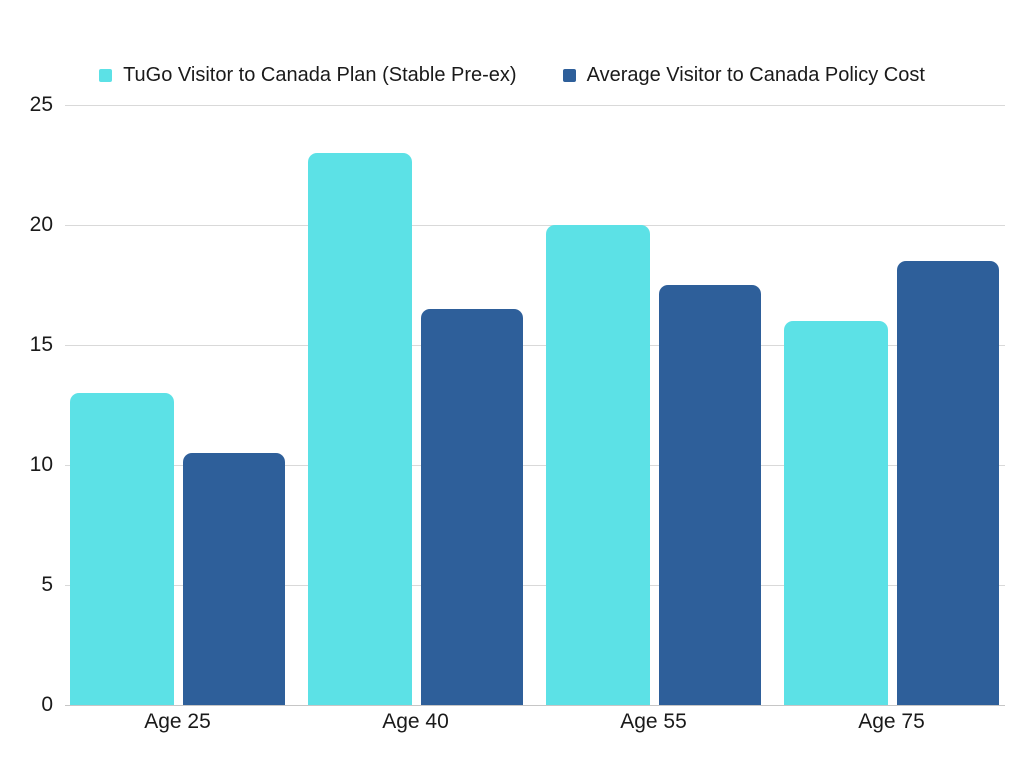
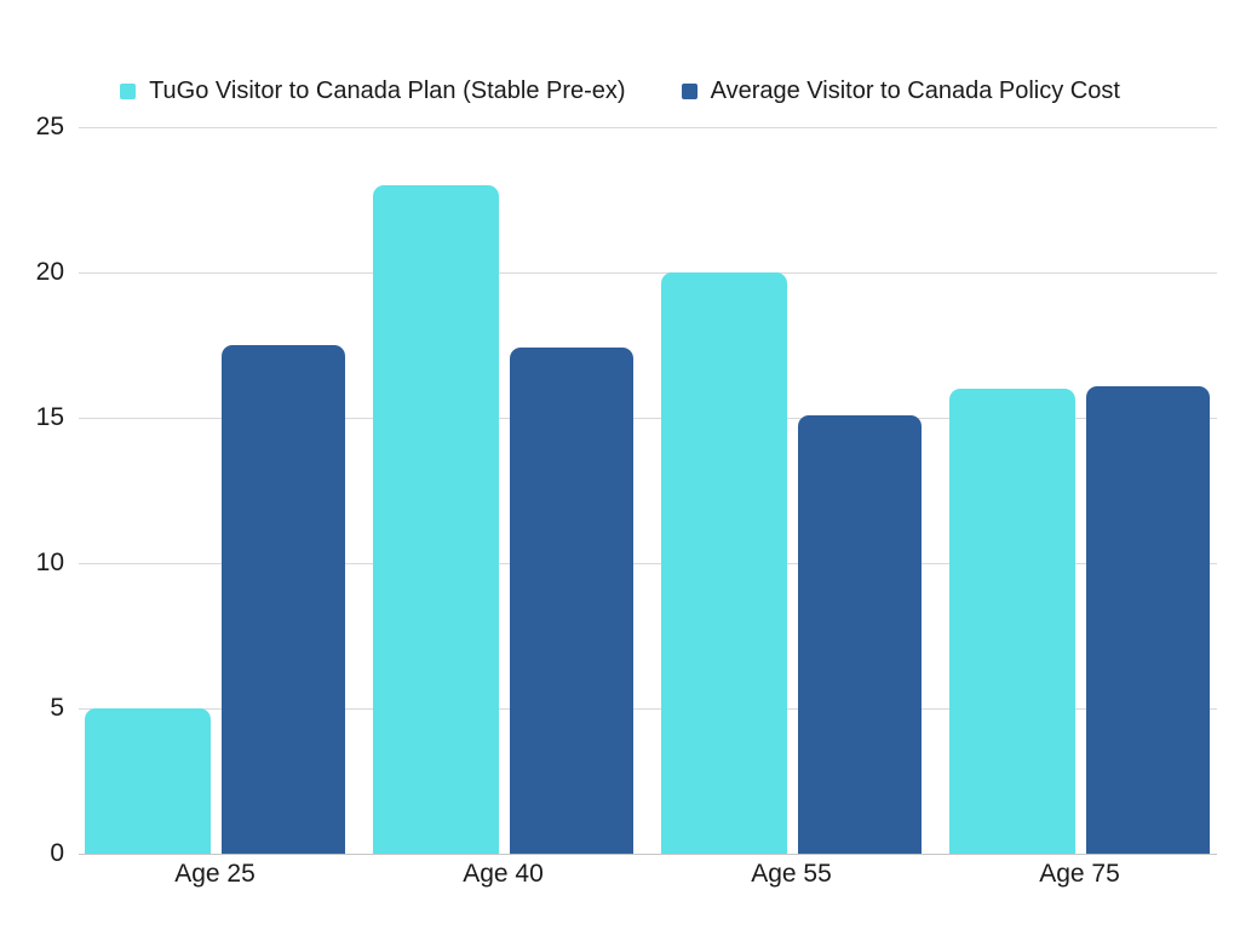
TuGo Visitor to Canada Plan (Stable Pre-ex)/Age 25: 13 -> 5
Average Visitor to Canada Policy Cost/Age 25: 10.5 -> 17.5
Average Visitor to Canada Policy Cost/Age 40: 16.5 -> 17.4
Average Visitor to Canada Policy Cost/Age 55: 17.5 -> 15.1
Average Visitor to Canada Policy Cost/Age 75: 18.5 -> 16.1
